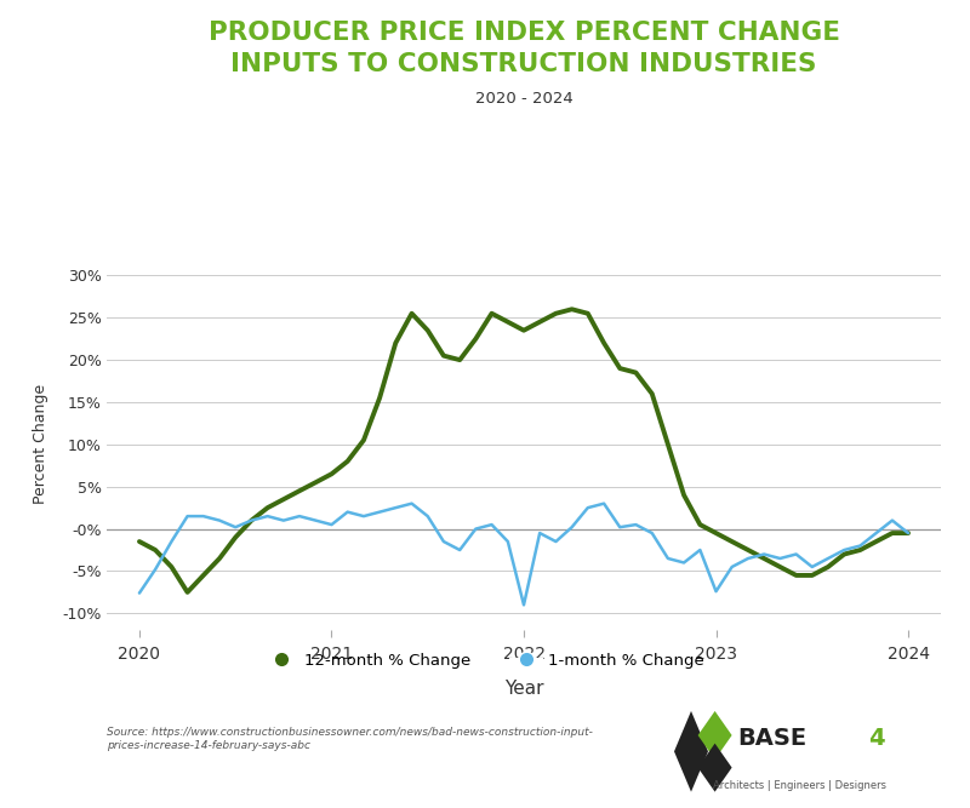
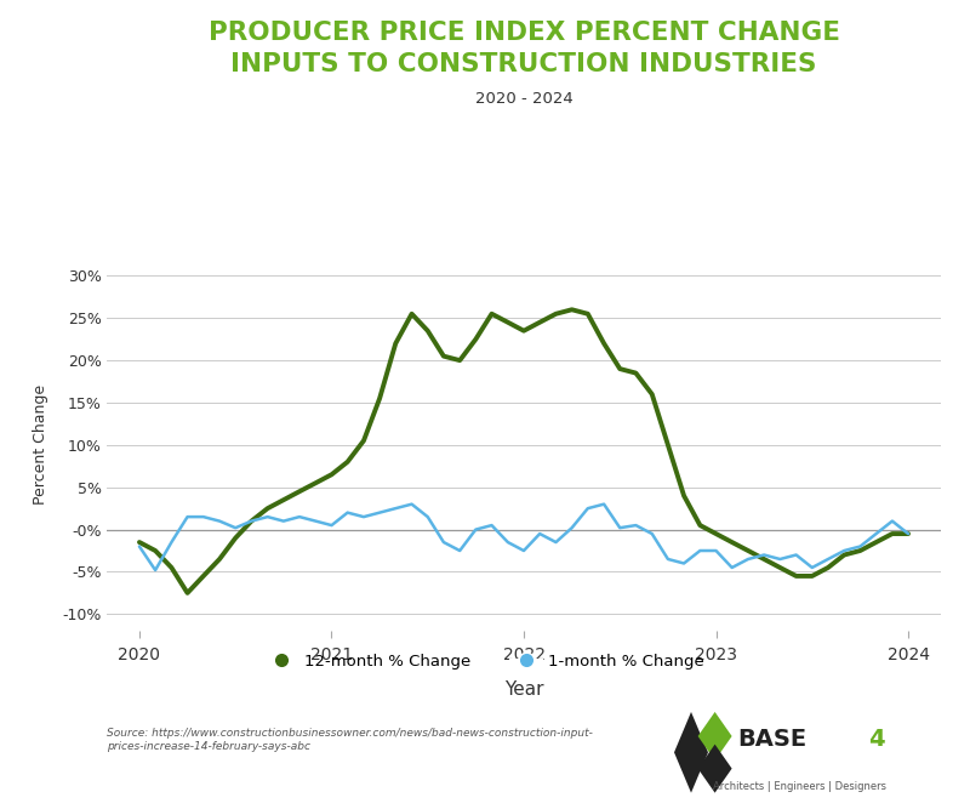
1-month % Change/2020: -7.6% -> -2.0%
1-month % Change/2022: -9.0% -> -2.5%
1-month % Change/2023: -7.4% -> -2.5%
